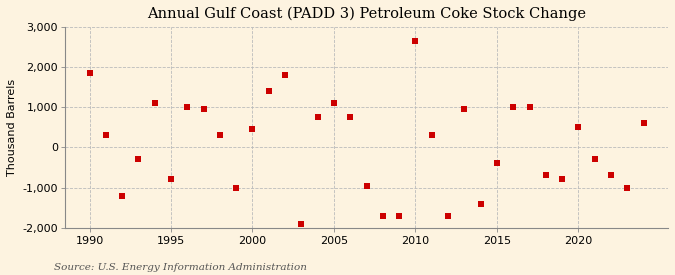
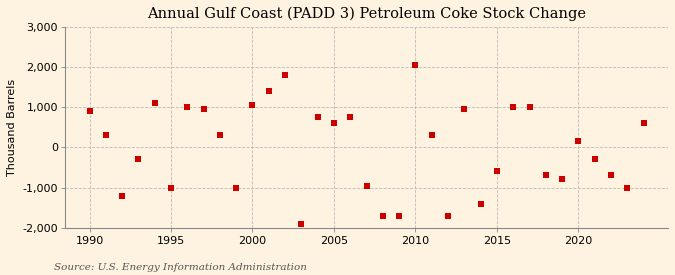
1990: 1,850 -> 900
1995: -800 -> -1,000
2000: 450 -> 1,050
2005: 1,100 -> 600
2010: 2,650 -> 2,050
2015: -400 -> -600
2020: 500 -> 150
